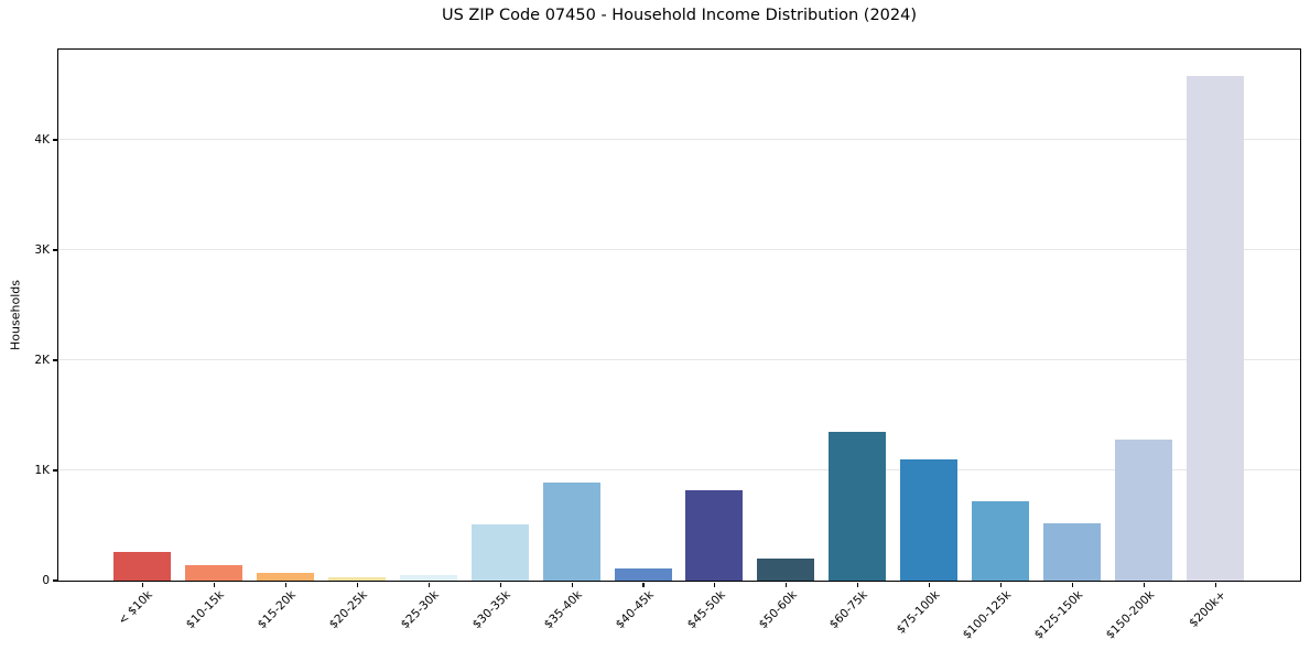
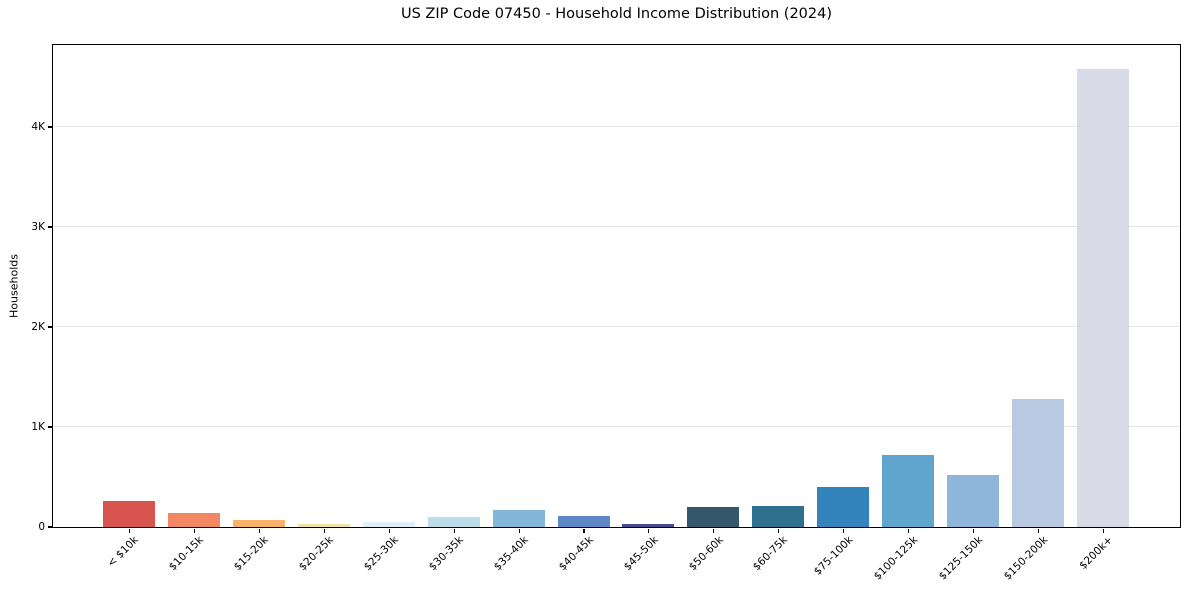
$30-35k: 0.51K -> 0.10K
$35-40k: 0.89K -> 0.16K
$45-50k: 0.82K -> 0.03K
$60-75k: 1.35K -> 0.21K
$75-100k: 1.10K -> 0.40K
